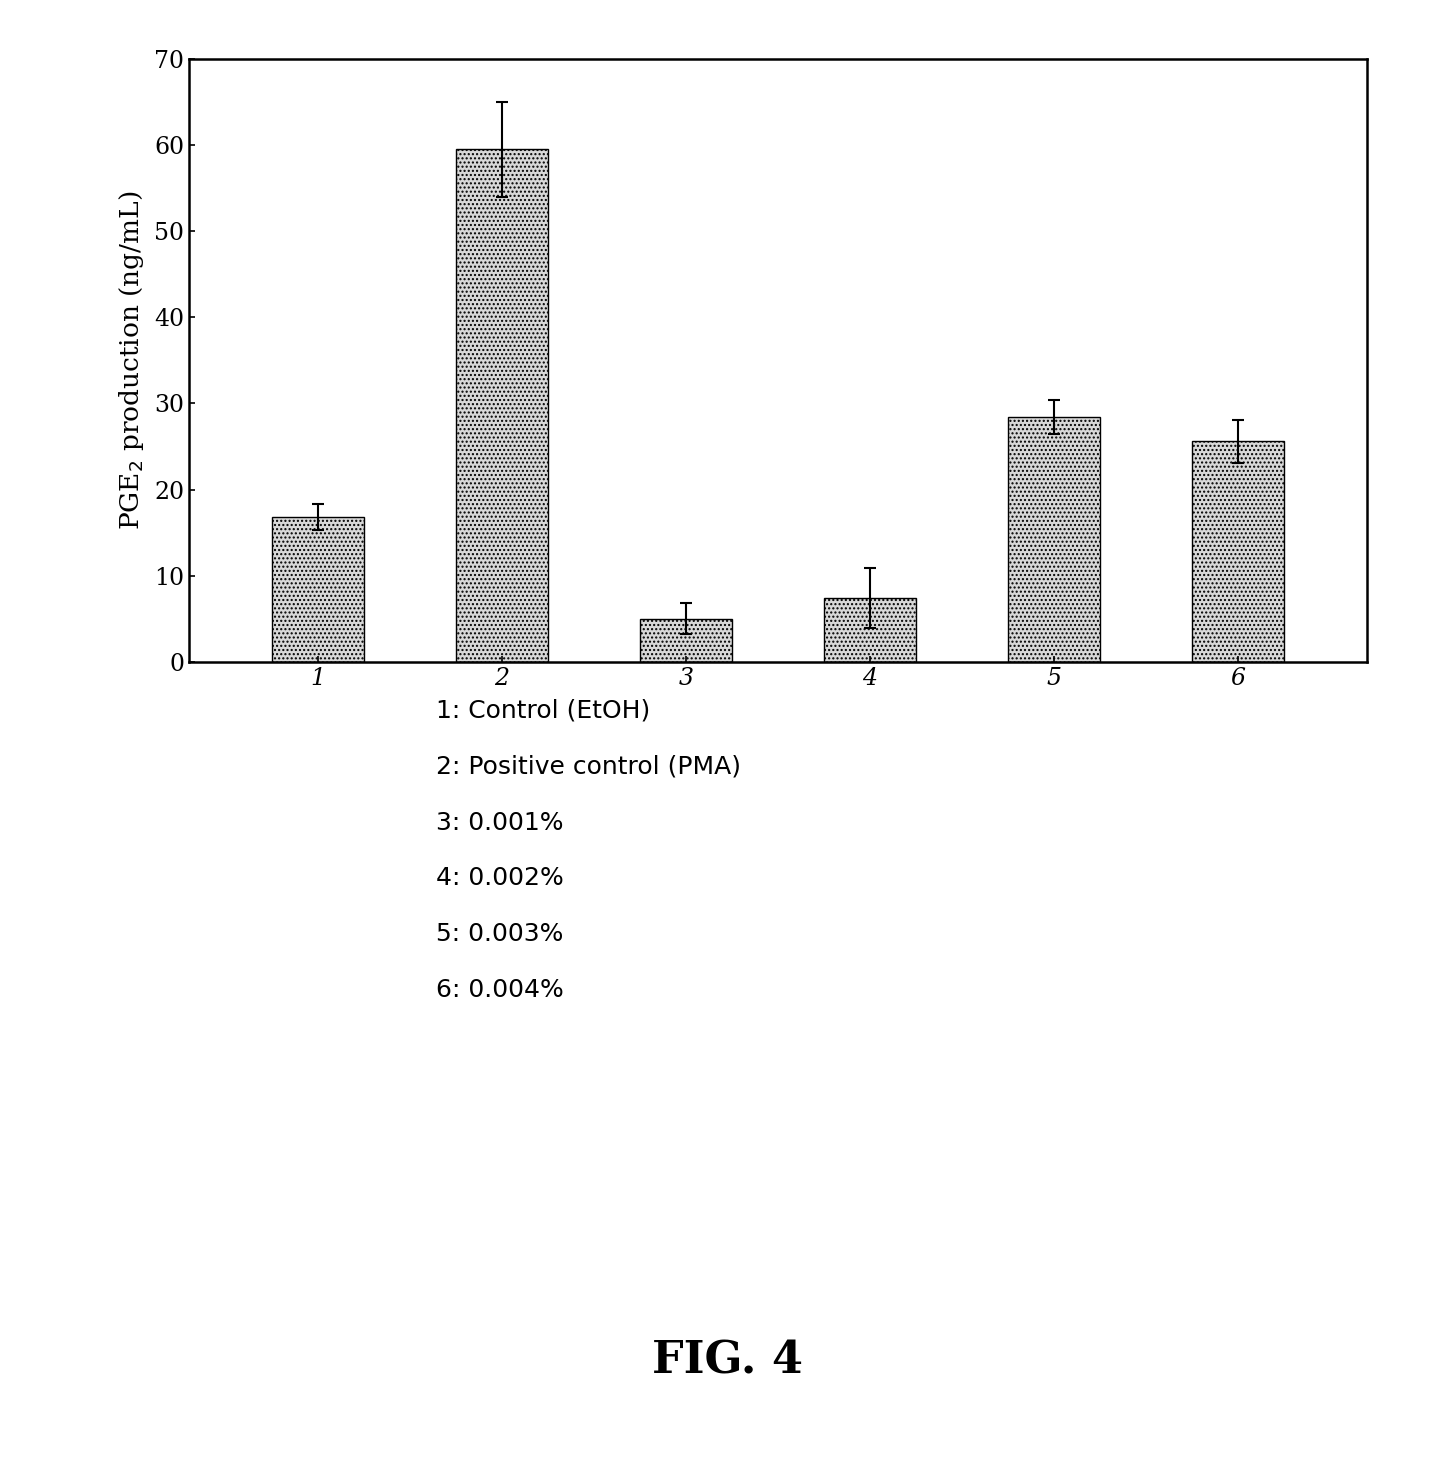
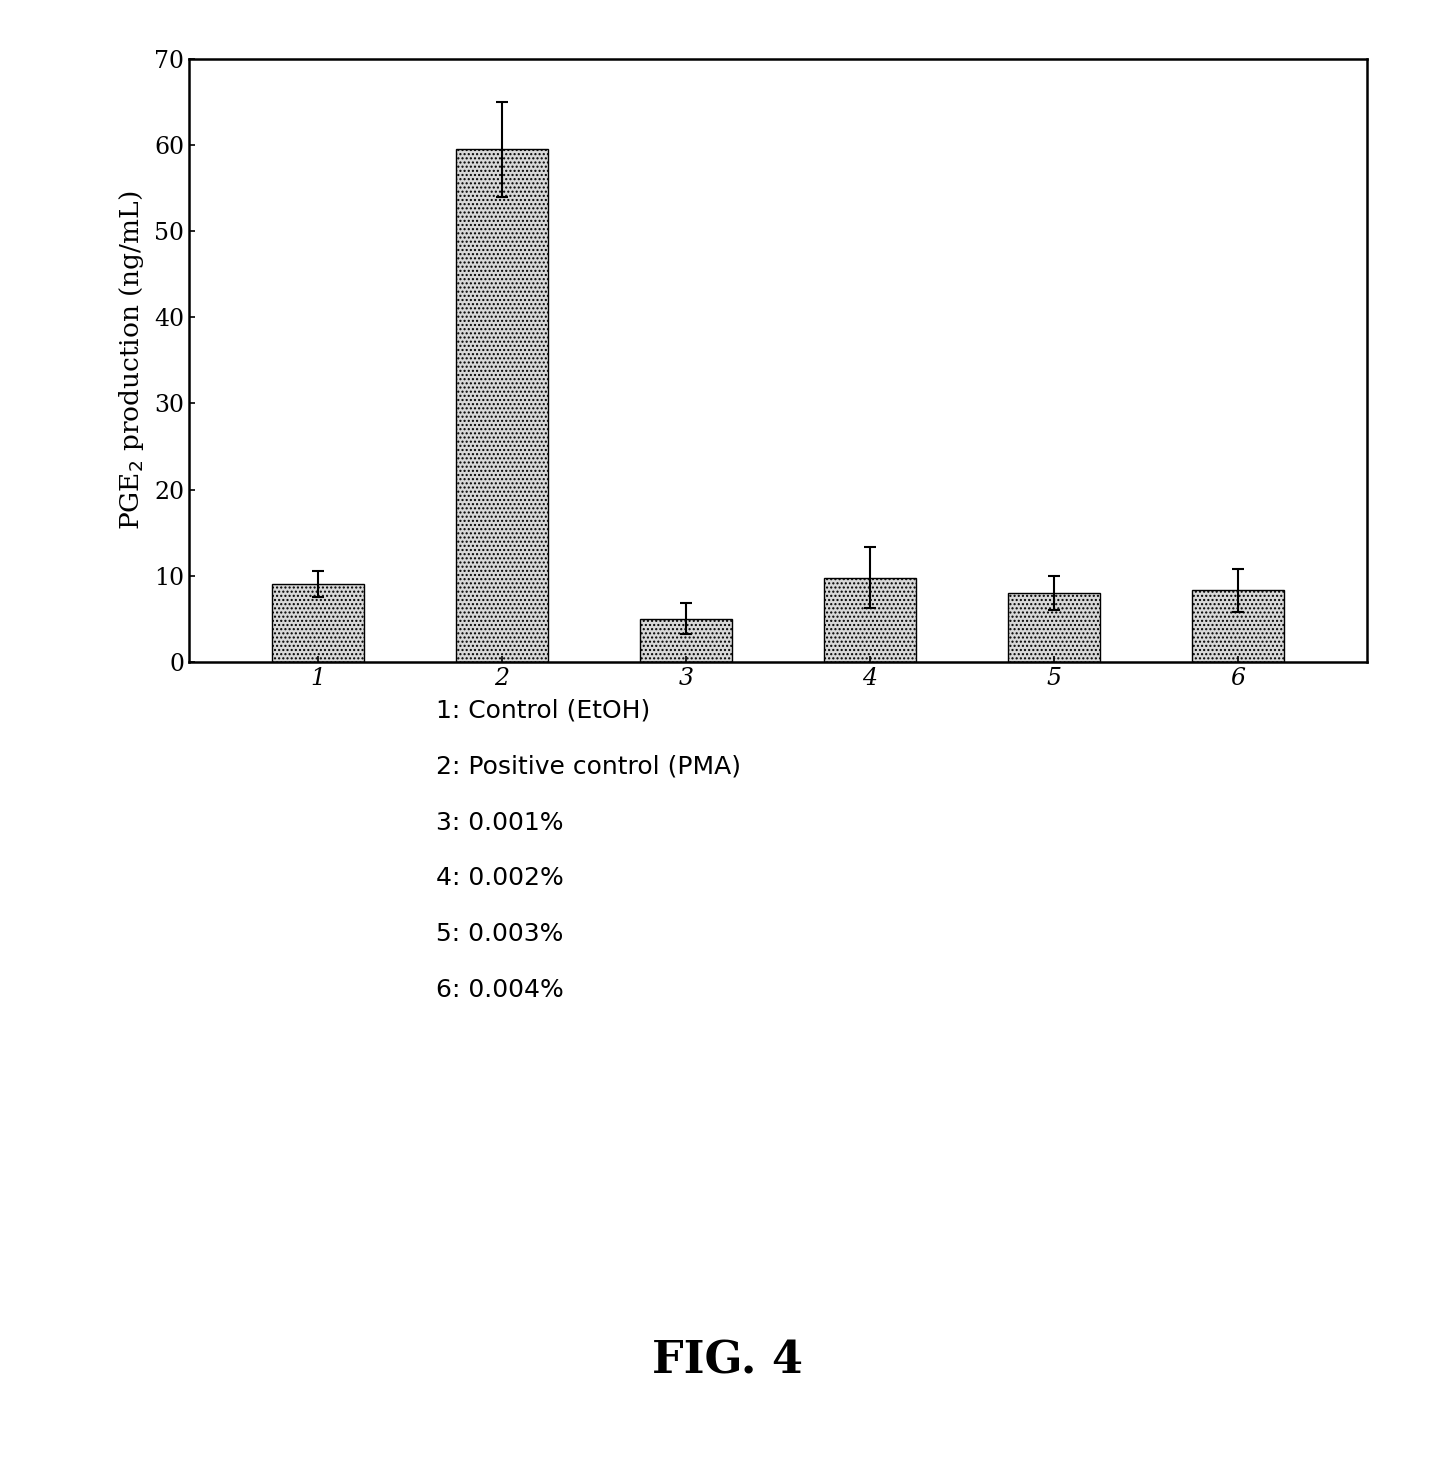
1: 16.8 -> 9.0
4: 7.4 -> 9.8
5: 28.4 -> 8.0
6: 25.6 -> 8.3
